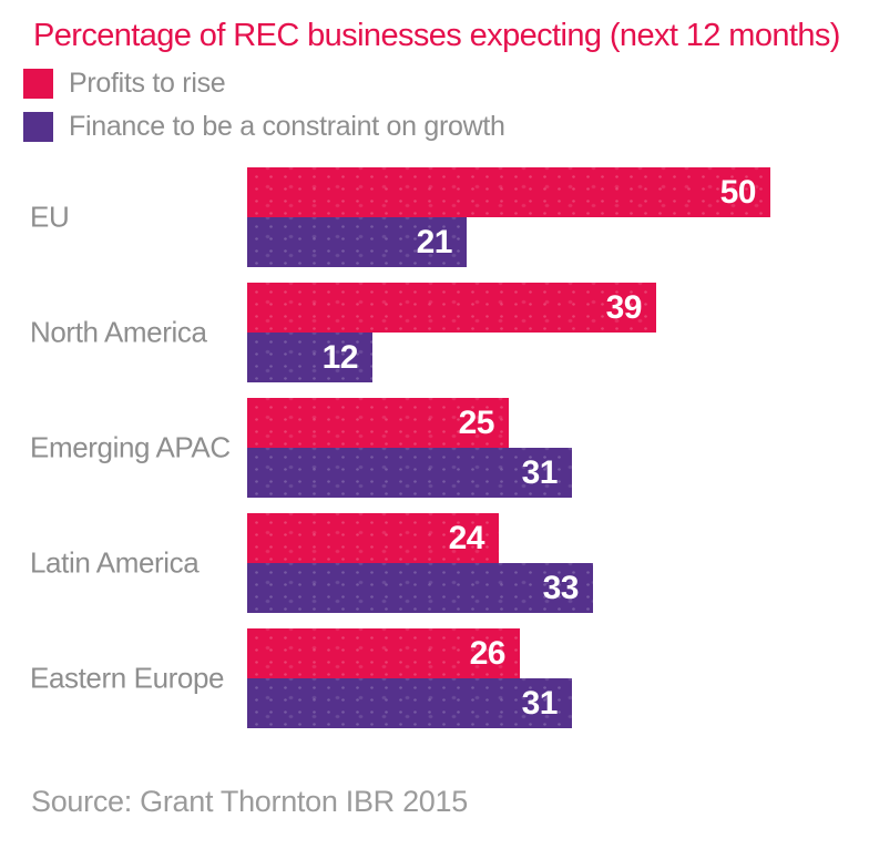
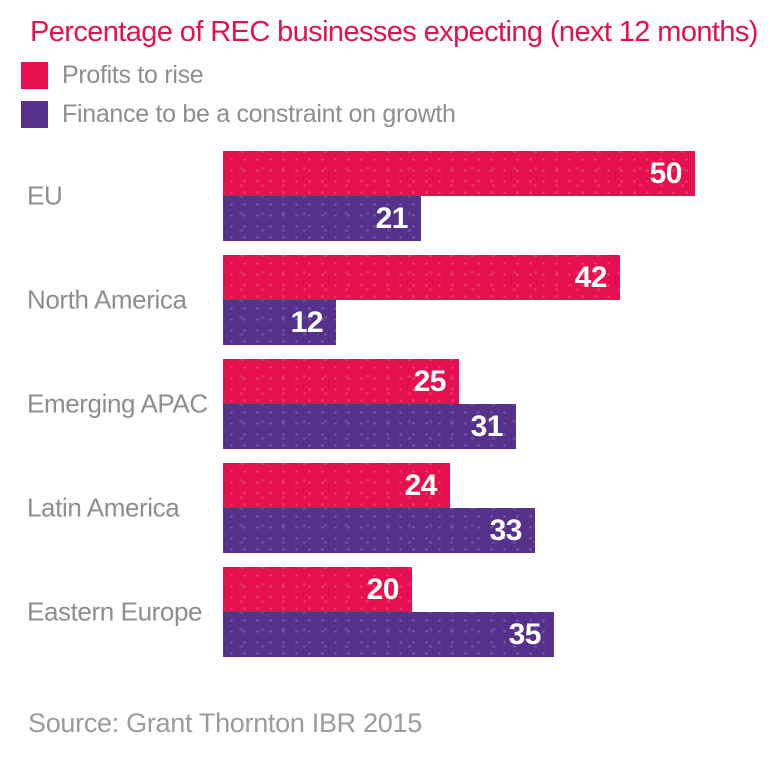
Profits to rise/North America: 39 -> 42
Profits to rise/Eastern Europe: 26 -> 20
Finance to be a constraint on growth/Eastern Europe: 31 -> 35
